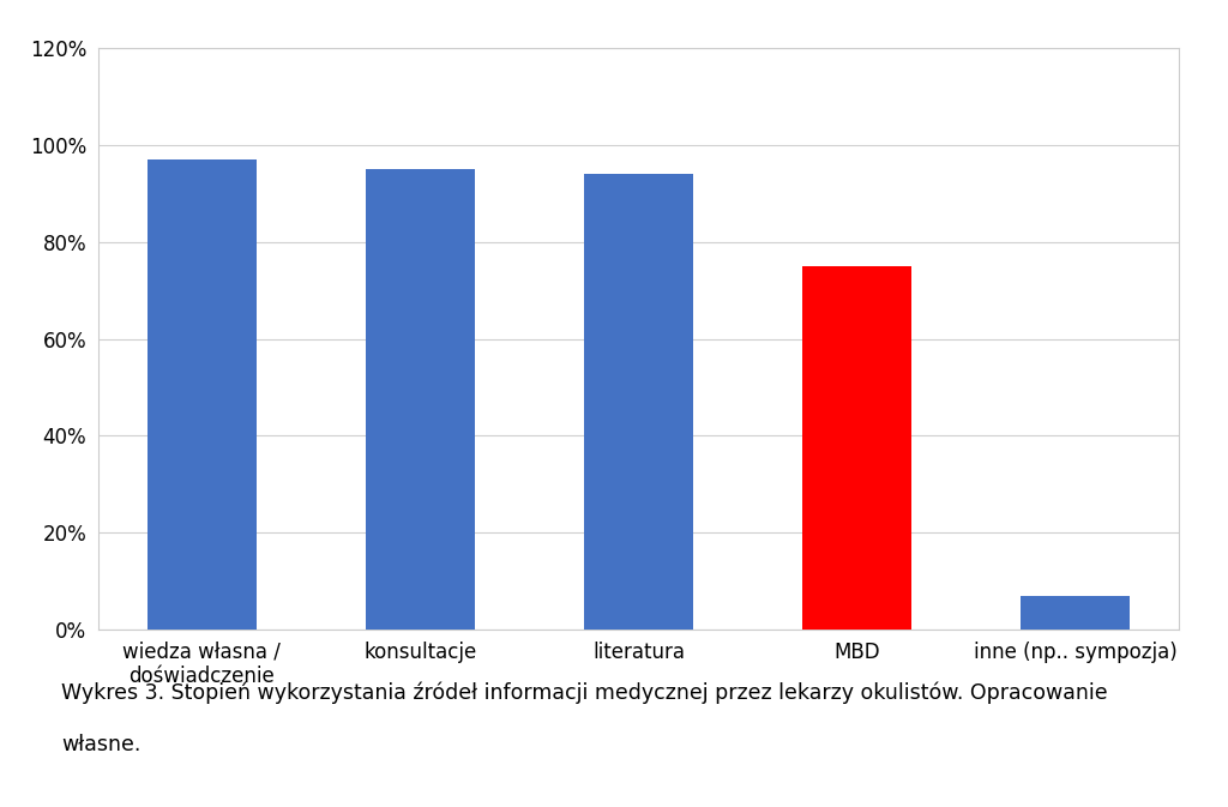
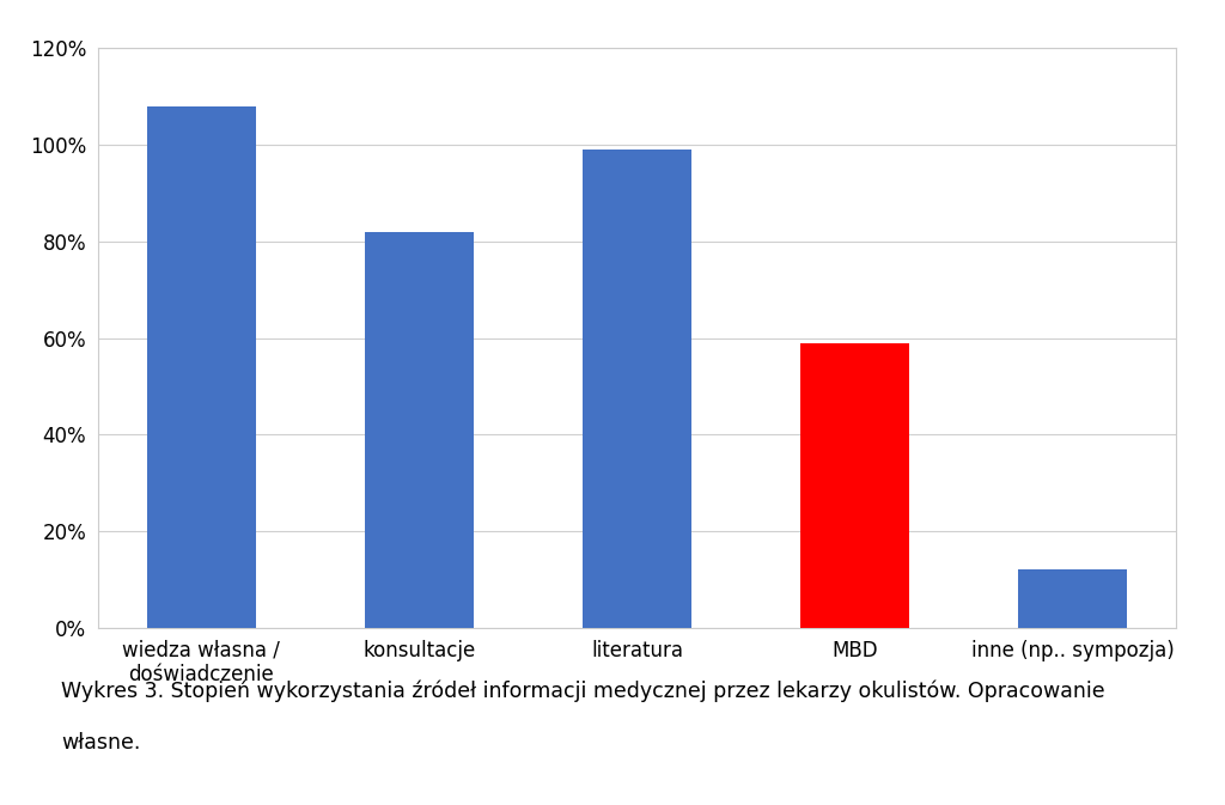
wiedza własna / doświadczenie: 97% -> 108%
konsultacje: 95% -> 82%
literatura: 94% -> 99%
MBD: 75% -> 59%
inne (np.. sympozja): 7% -> 12%
